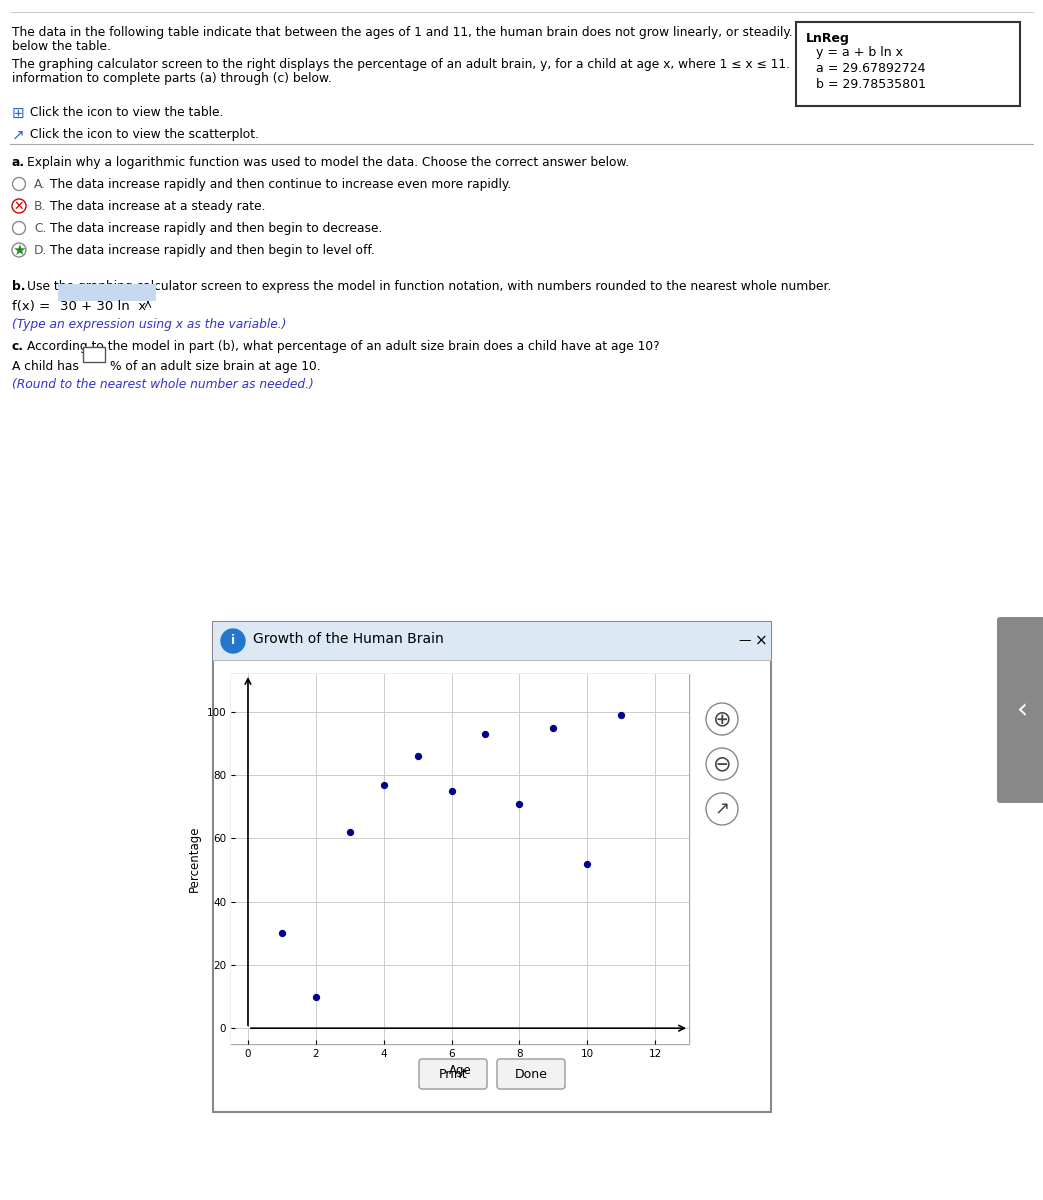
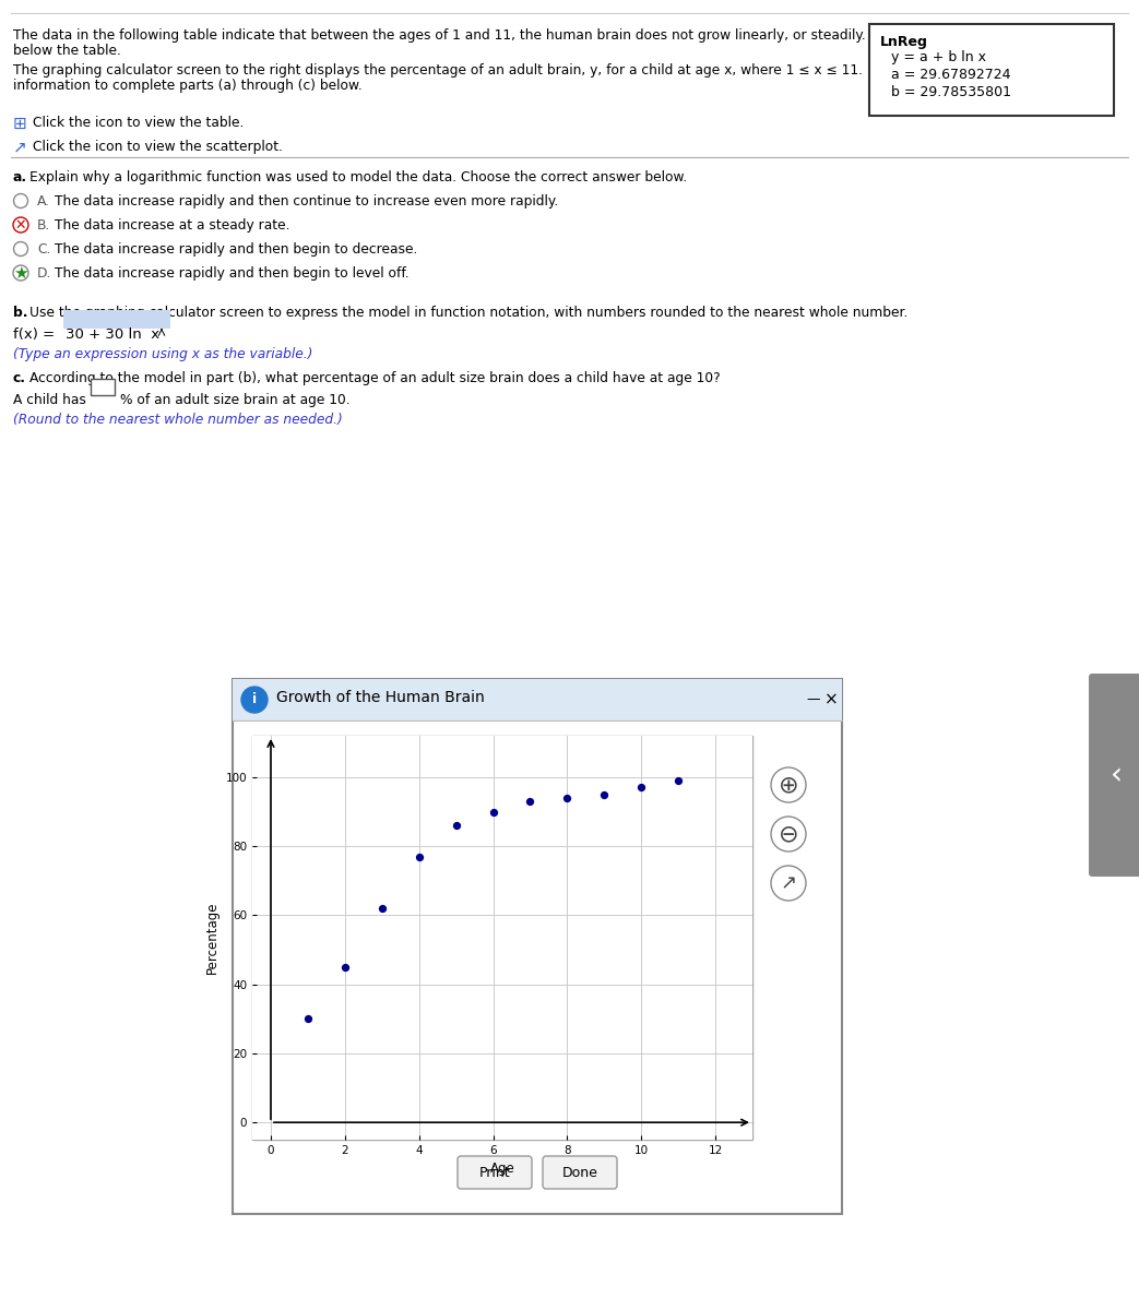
2: 10 -> 45
6: 75 -> 90
8: 71 -> 94
10: 52 -> 97
